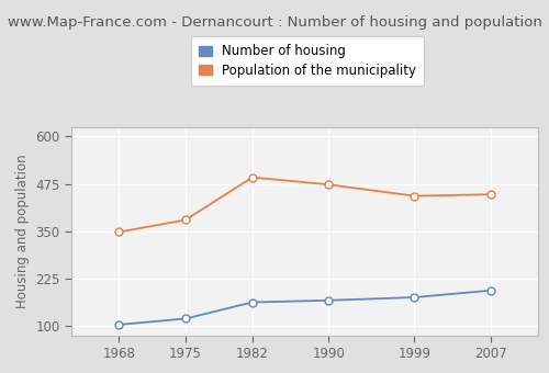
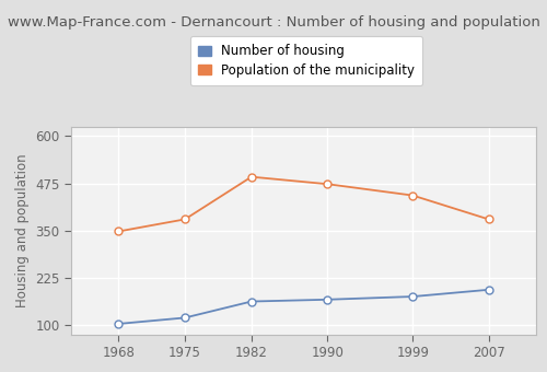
Population of the municipality/2007: 447 -> 380
